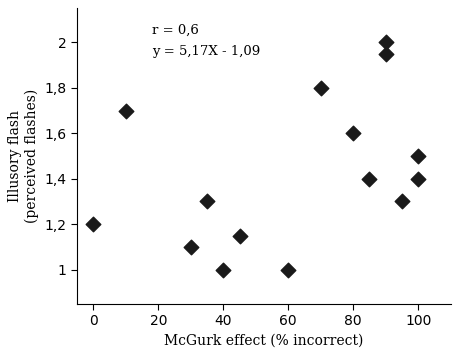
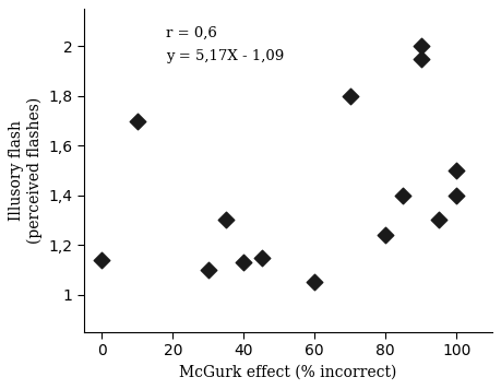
0: 1,20 -> 1,14
40: 1,00 -> 1,13
60: 1,00 -> 1,05
80: 1,60 -> 1,24
